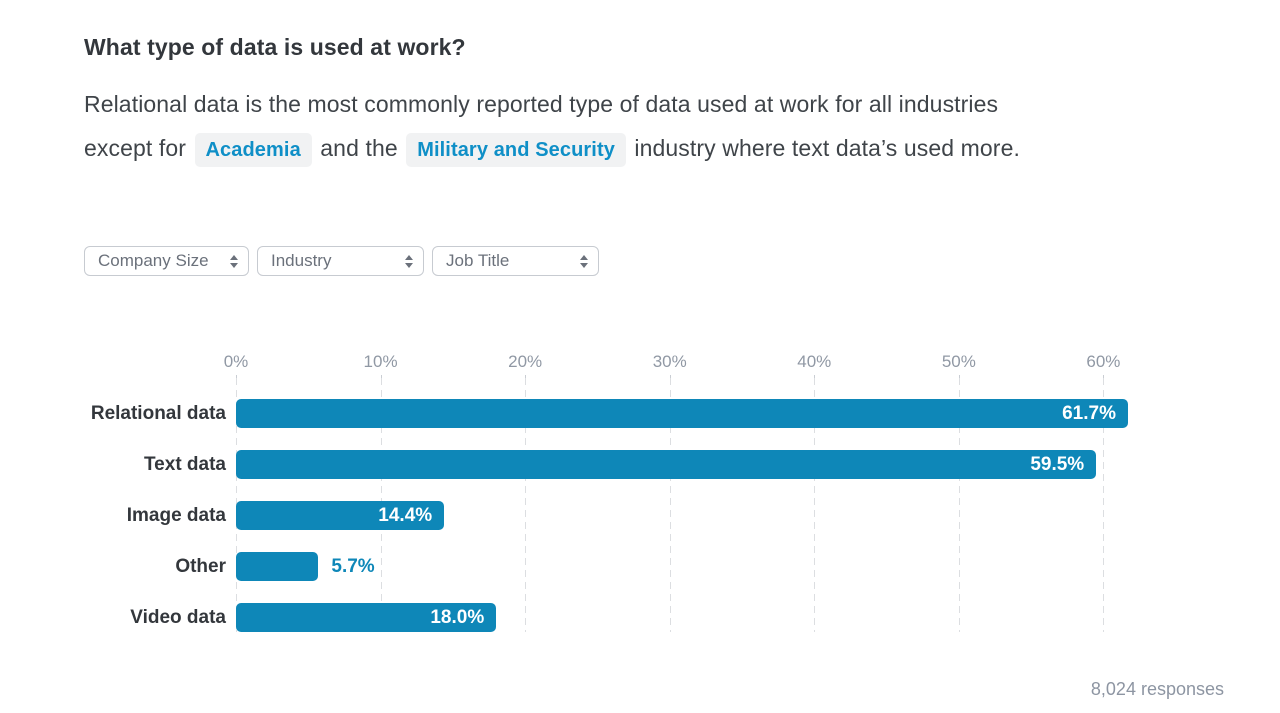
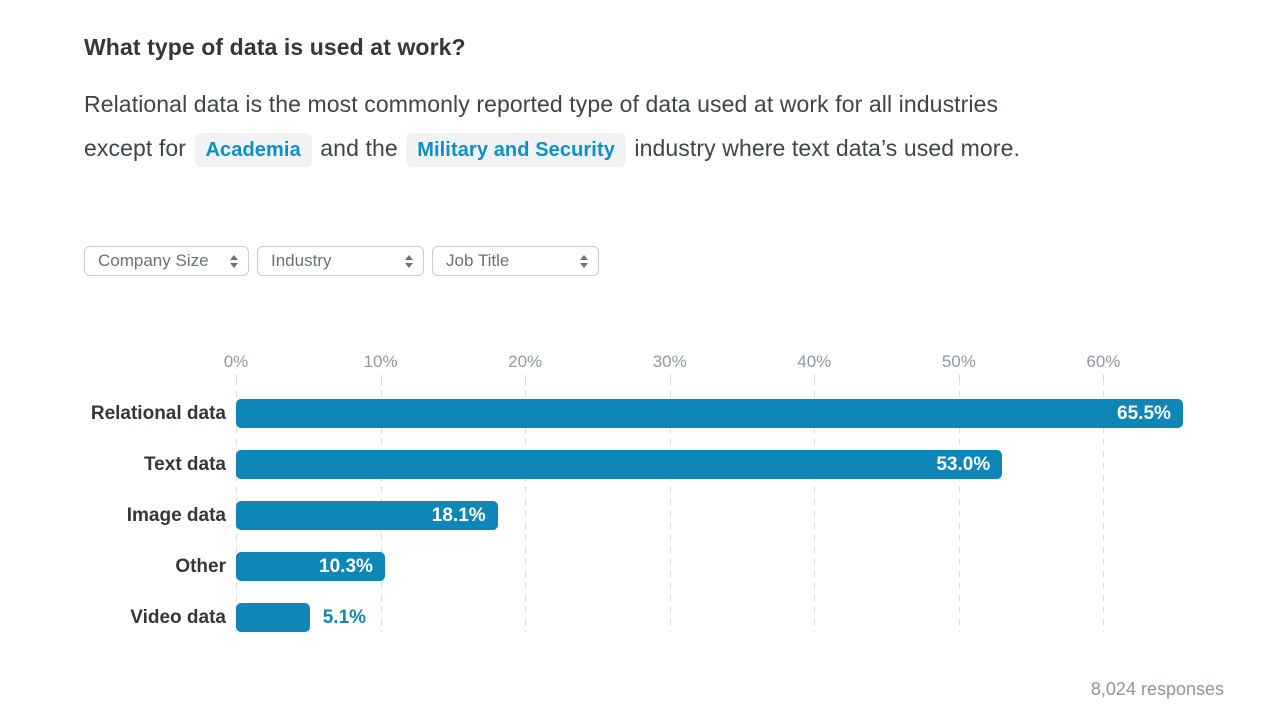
Relational data: 61.7% -> 65.5%
Text data: 59.5% -> 53.0%
Image data: 14.4% -> 18.1%
Other: 5.7% -> 10.3%
Video data: 18.0% -> 5.1%
